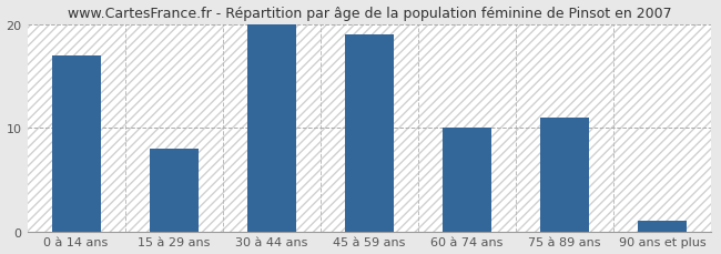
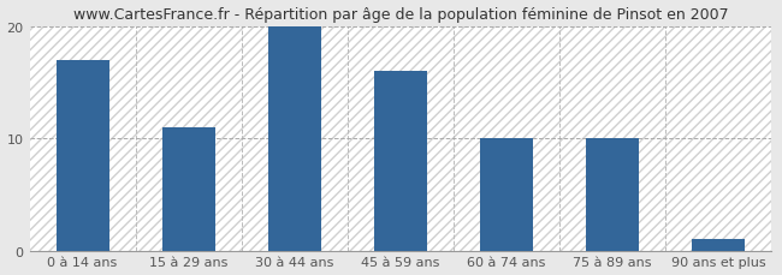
15 à 29 ans: 8 -> 11
45 à 59 ans: 19 -> 16
75 à 89 ans: 11 -> 10
